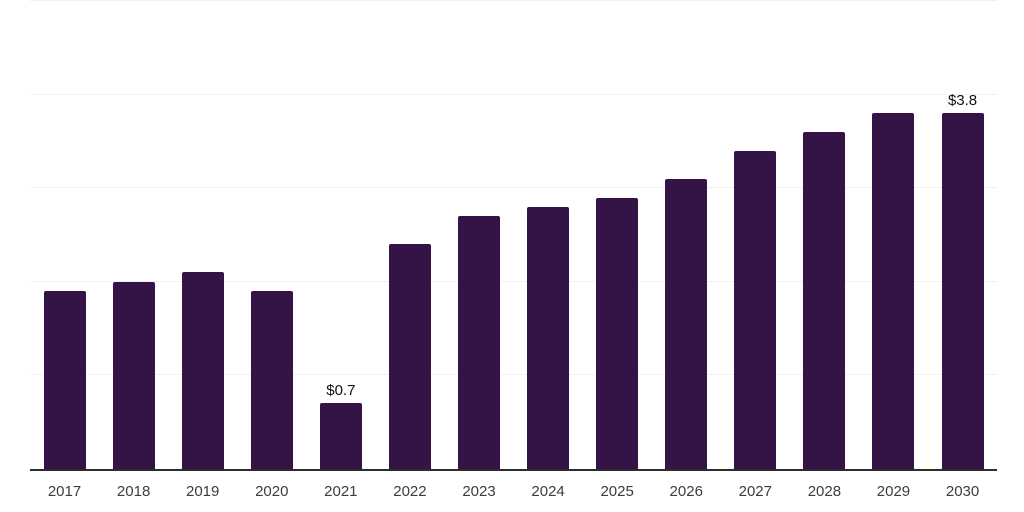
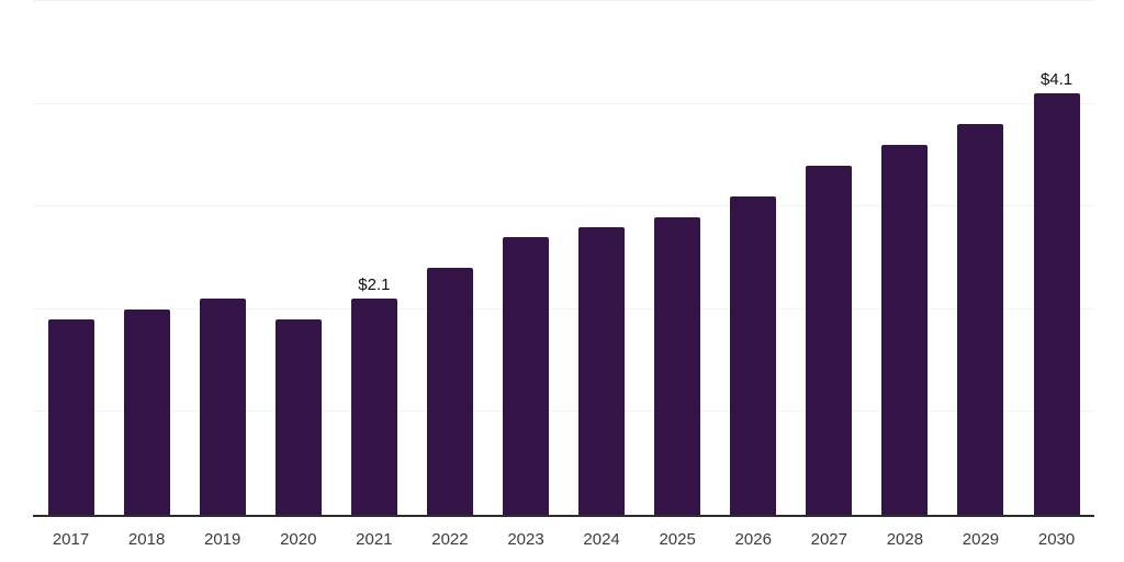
2021: $0.7 -> $2.1
2030: $3.8 -> $4.1
